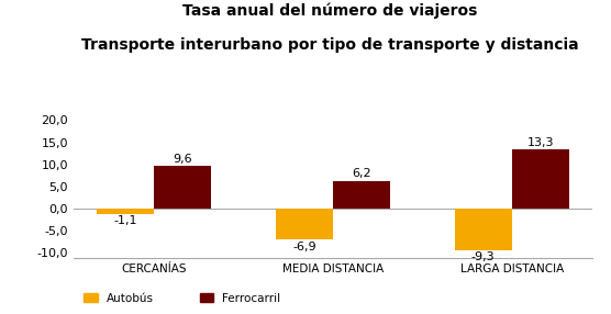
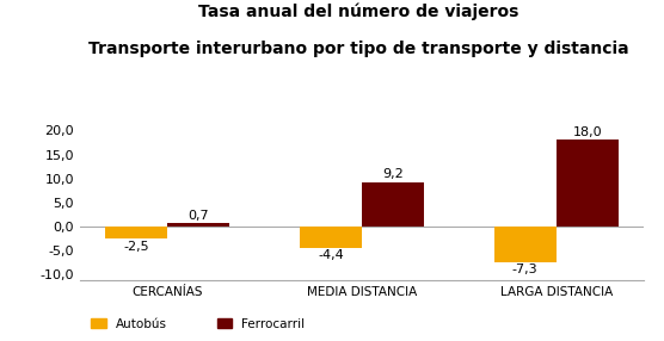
Autobús/CERCANÍAS: -1,1 -> -2,5
Ferrocarril/CERCANÍAS: 9,6 -> 0,7
Autobús/MEDIA DISTANCIA: -6,9 -> -4,4
Ferrocarril/MEDIA DISTANCIA: 6,2 -> 9,2
Autobús/LARGA DISTANCIA: -9,3 -> -7,3
Ferrocarril/LARGA DISTANCIA: 13,3 -> 18,0
